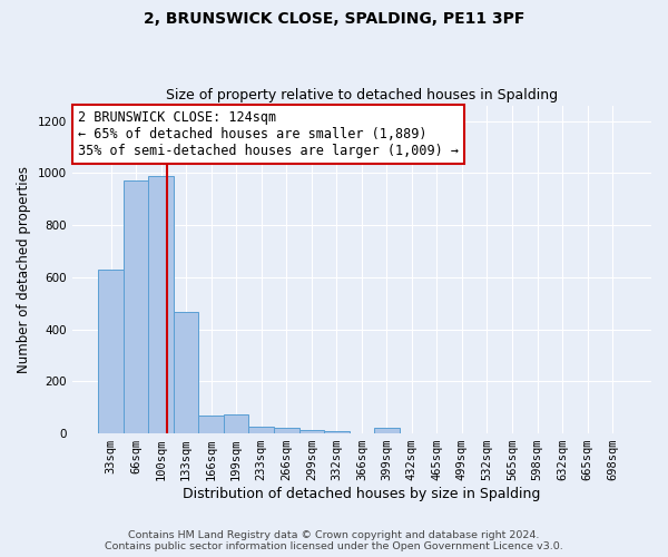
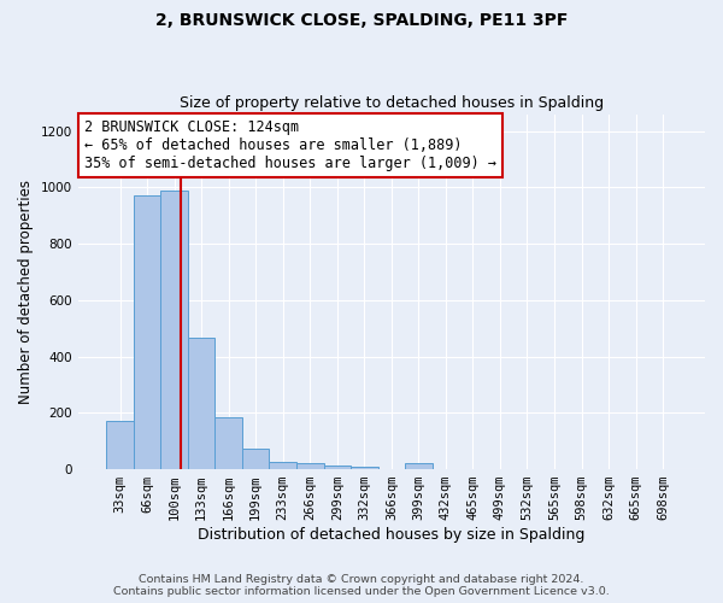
33sqm: 630 -> 170
166sqm: 70 -> 185
